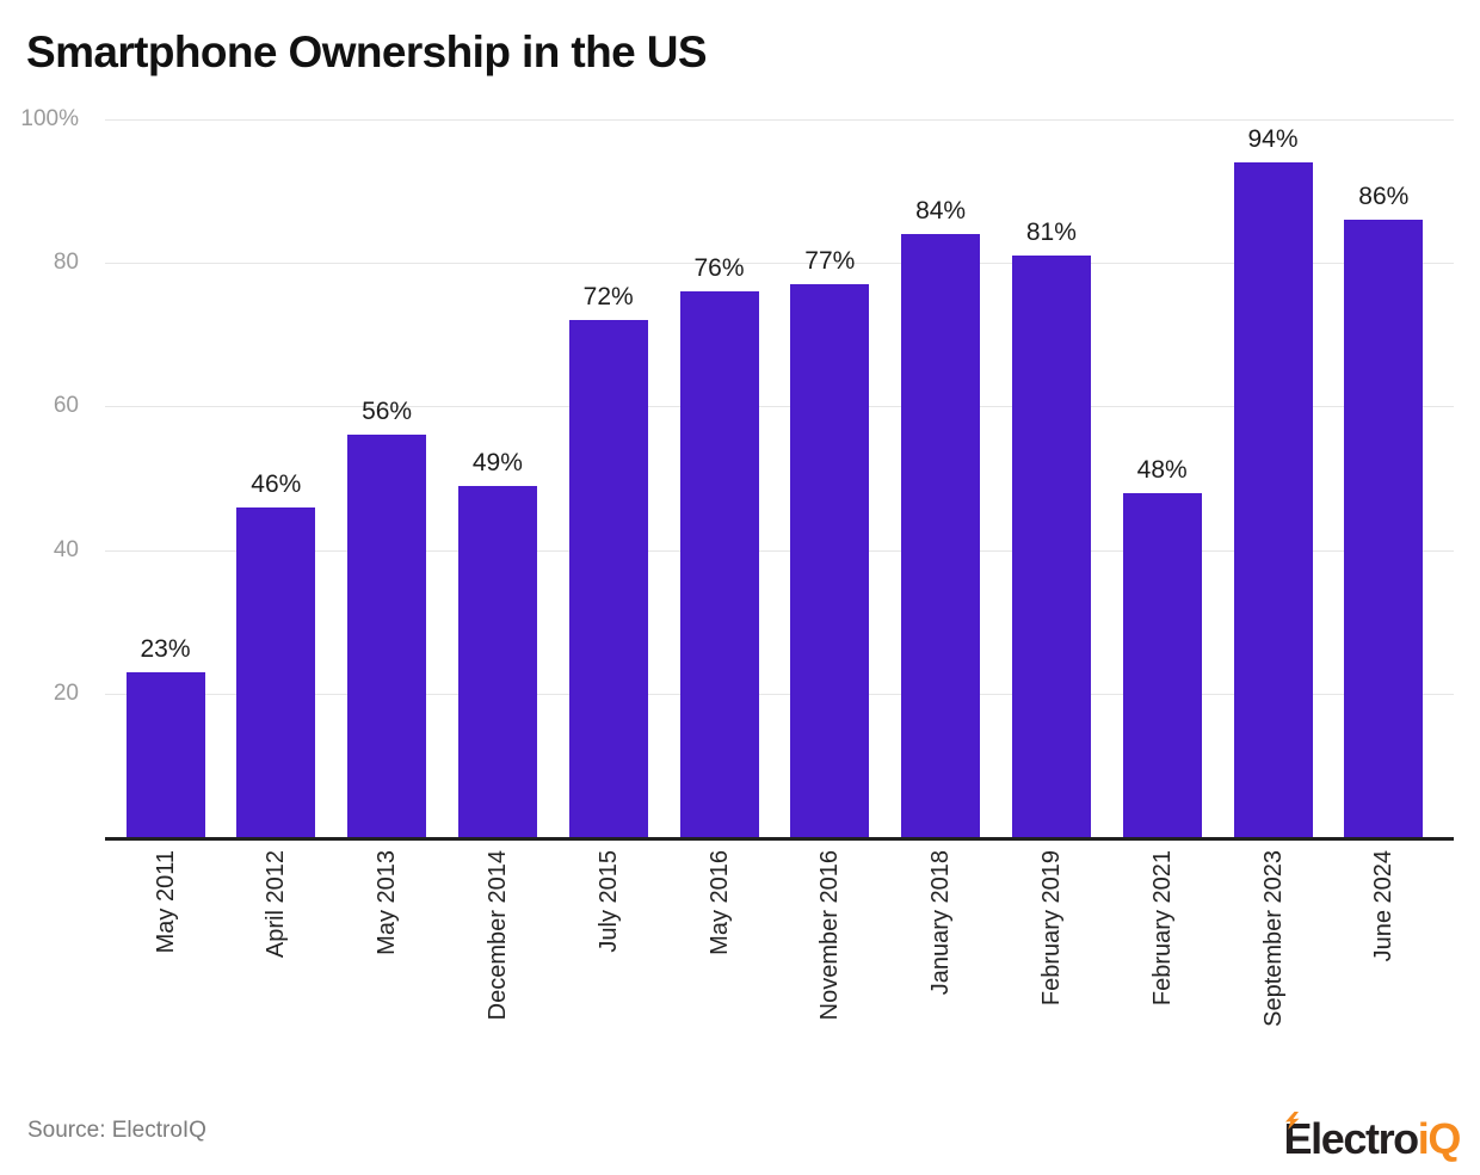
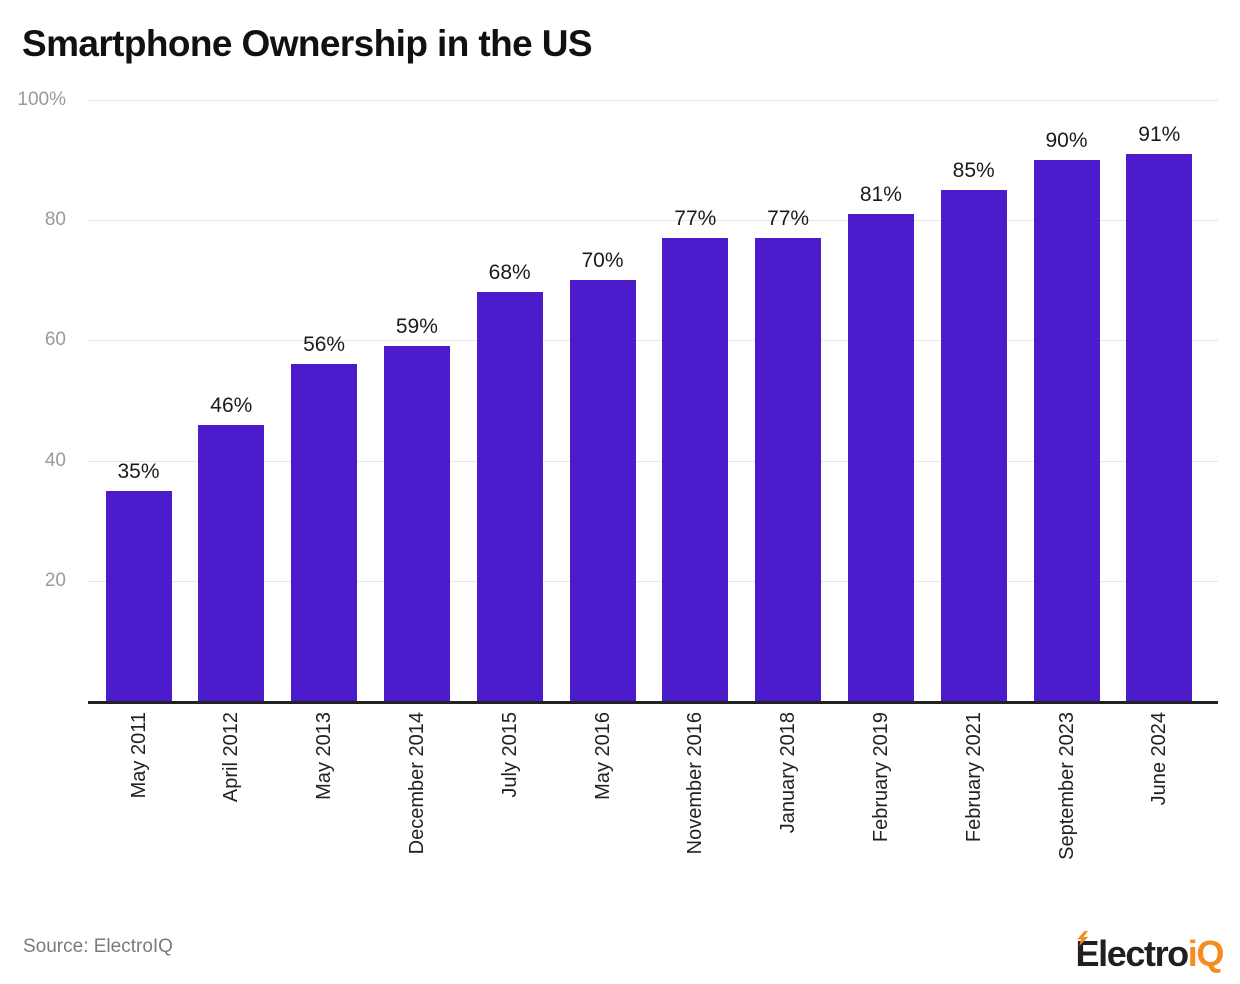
May 2011: 23% -> 35%
December 2014: 49% -> 59%
July 2015: 72% -> 68%
May 2016: 76% -> 70%
January 2018: 84% -> 77%
February 2021: 48% -> 85%
September 2023: 94% -> 90%
June 2024: 86% -> 91%
